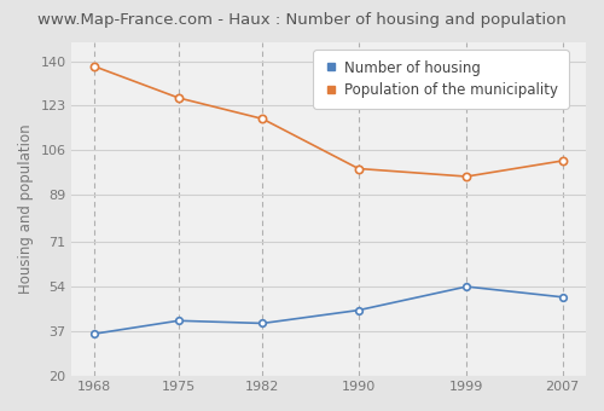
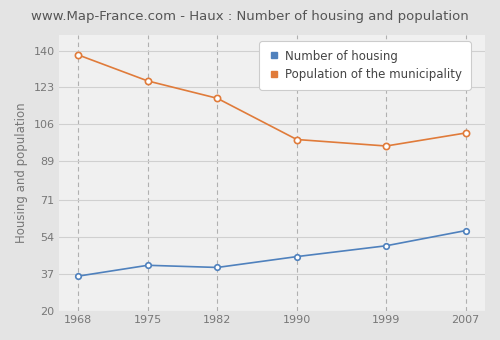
Number of housing/1999: 54 -> 50
Number of housing/2007: 50 -> 57
